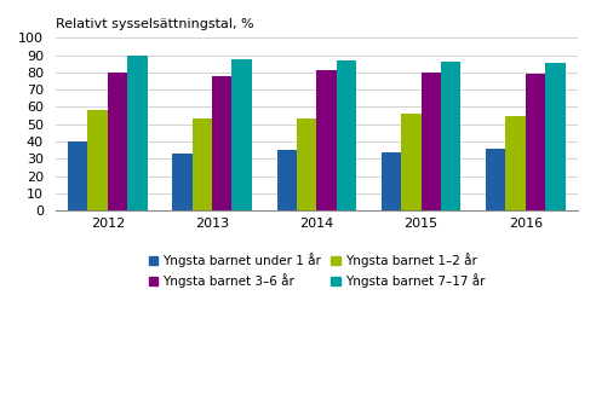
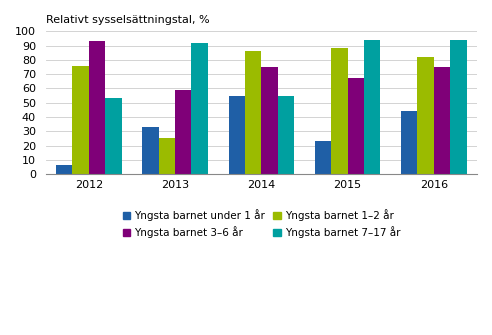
Yngsta barnet under 1 år/2012: 40 -> 6
Yngsta barnet 1–2 år/2012: 58 -> 76
Yngsta barnet 3–6 år/2012: 80 -> 93
Yngsta barnet 7–17 år/2012: 90 -> 53
Yngsta barnet 1–2 år/2013: 53 -> 25
Yngsta barnet 3–6 år/2013: 78 -> 59
Yngsta barnet 7–17 år/2013: 88 -> 92
Yngsta barnet under 1 år/2014: 35 -> 55
Yngsta barnet 1–2 år/2014: 54 -> 86
Yngsta barnet 3–6 år/2014: 81 -> 75
Yngsta barnet 7–17 år/2014: 87 -> 55
Yngsta barnet under 1 år/2015: 34 -> 23
Yngsta barnet 1–2 år/2015: 56 -> 88
Yngsta barnet 3–6 år/2015: 80 -> 67
Yngsta barnet 7–17 år/2015: 86 -> 94
Yngsta barnet under 1 år/2016: 36 -> 44
Yngsta barnet 1–2 år/2016: 54 -> 82
Yngsta barnet 3–6 år/2016: 79 -> 75
Yngsta barnet 7–17 år/2016: 86 -> 94
